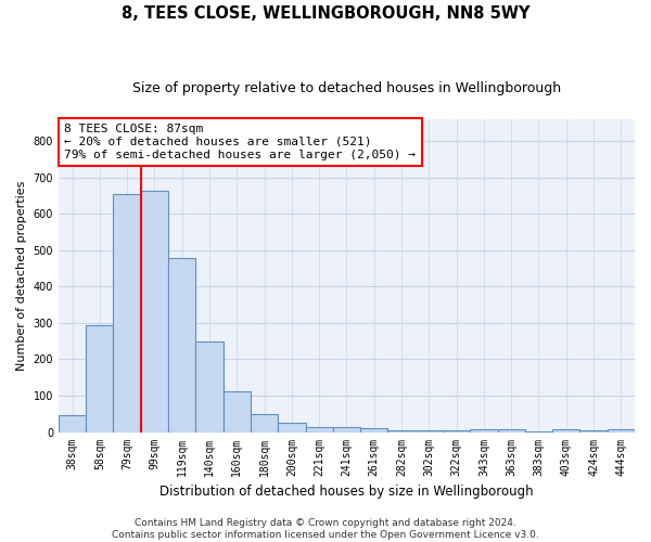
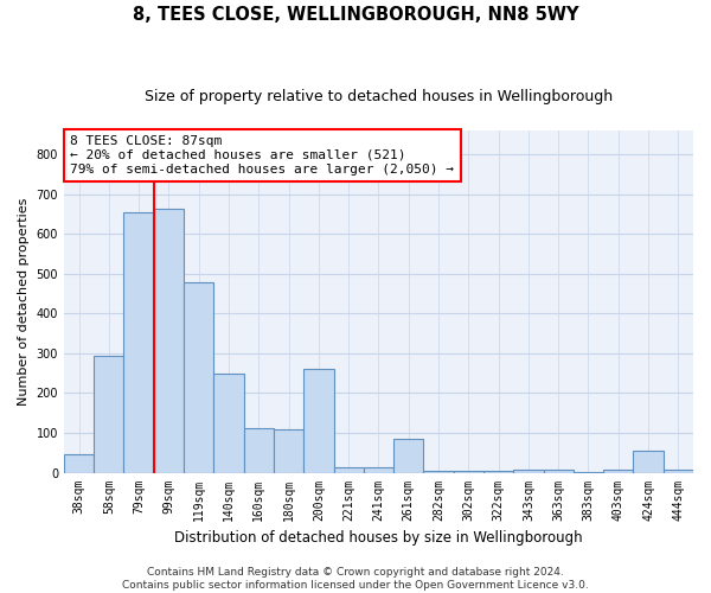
180sqm: 50 -> 110
200sqm: 25 -> 260
261sqm: 10 -> 85
424sqm: 5 -> 55
